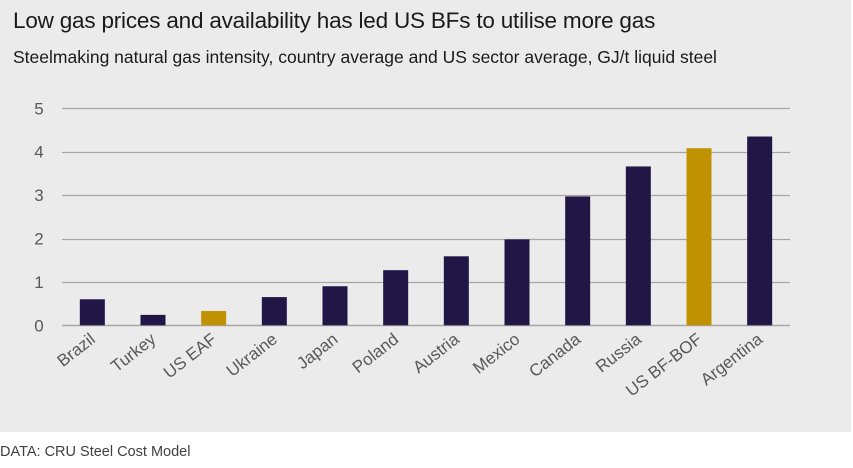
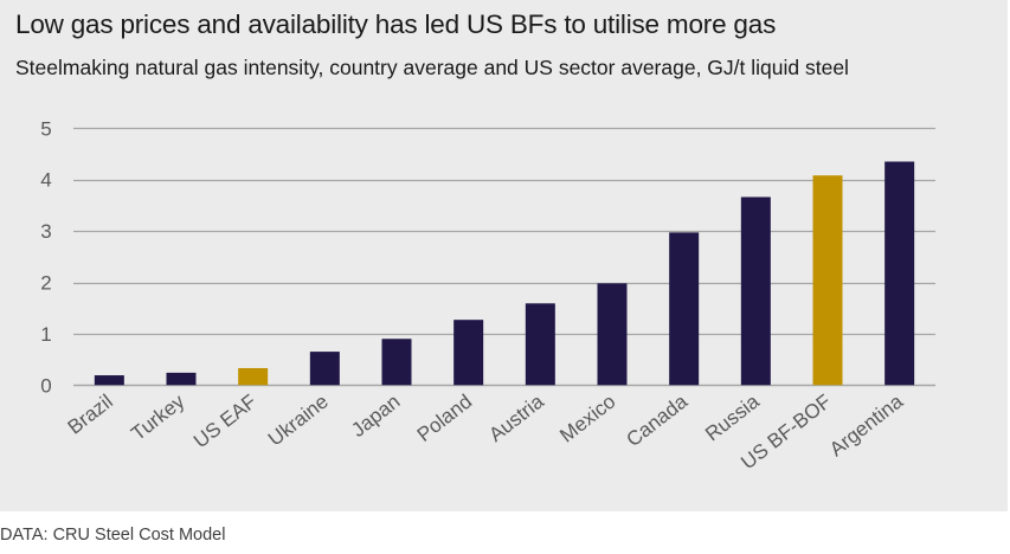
Brazil: 0.6 -> 0.2
